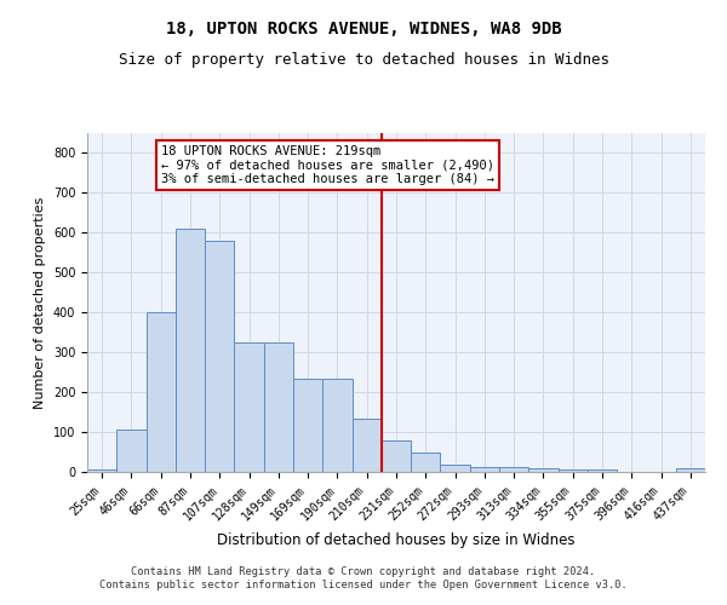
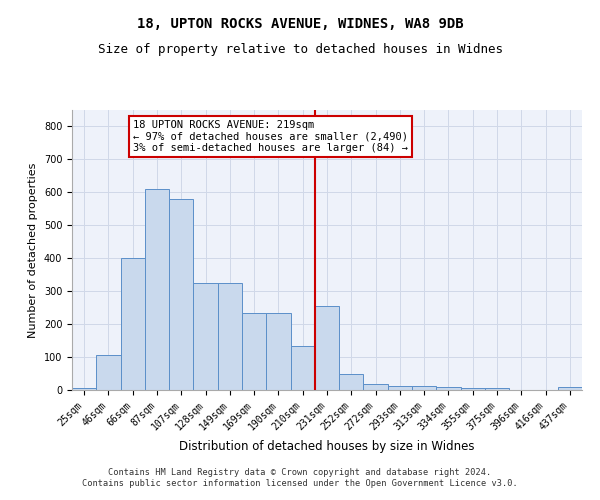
231sqm: 78 -> 255
